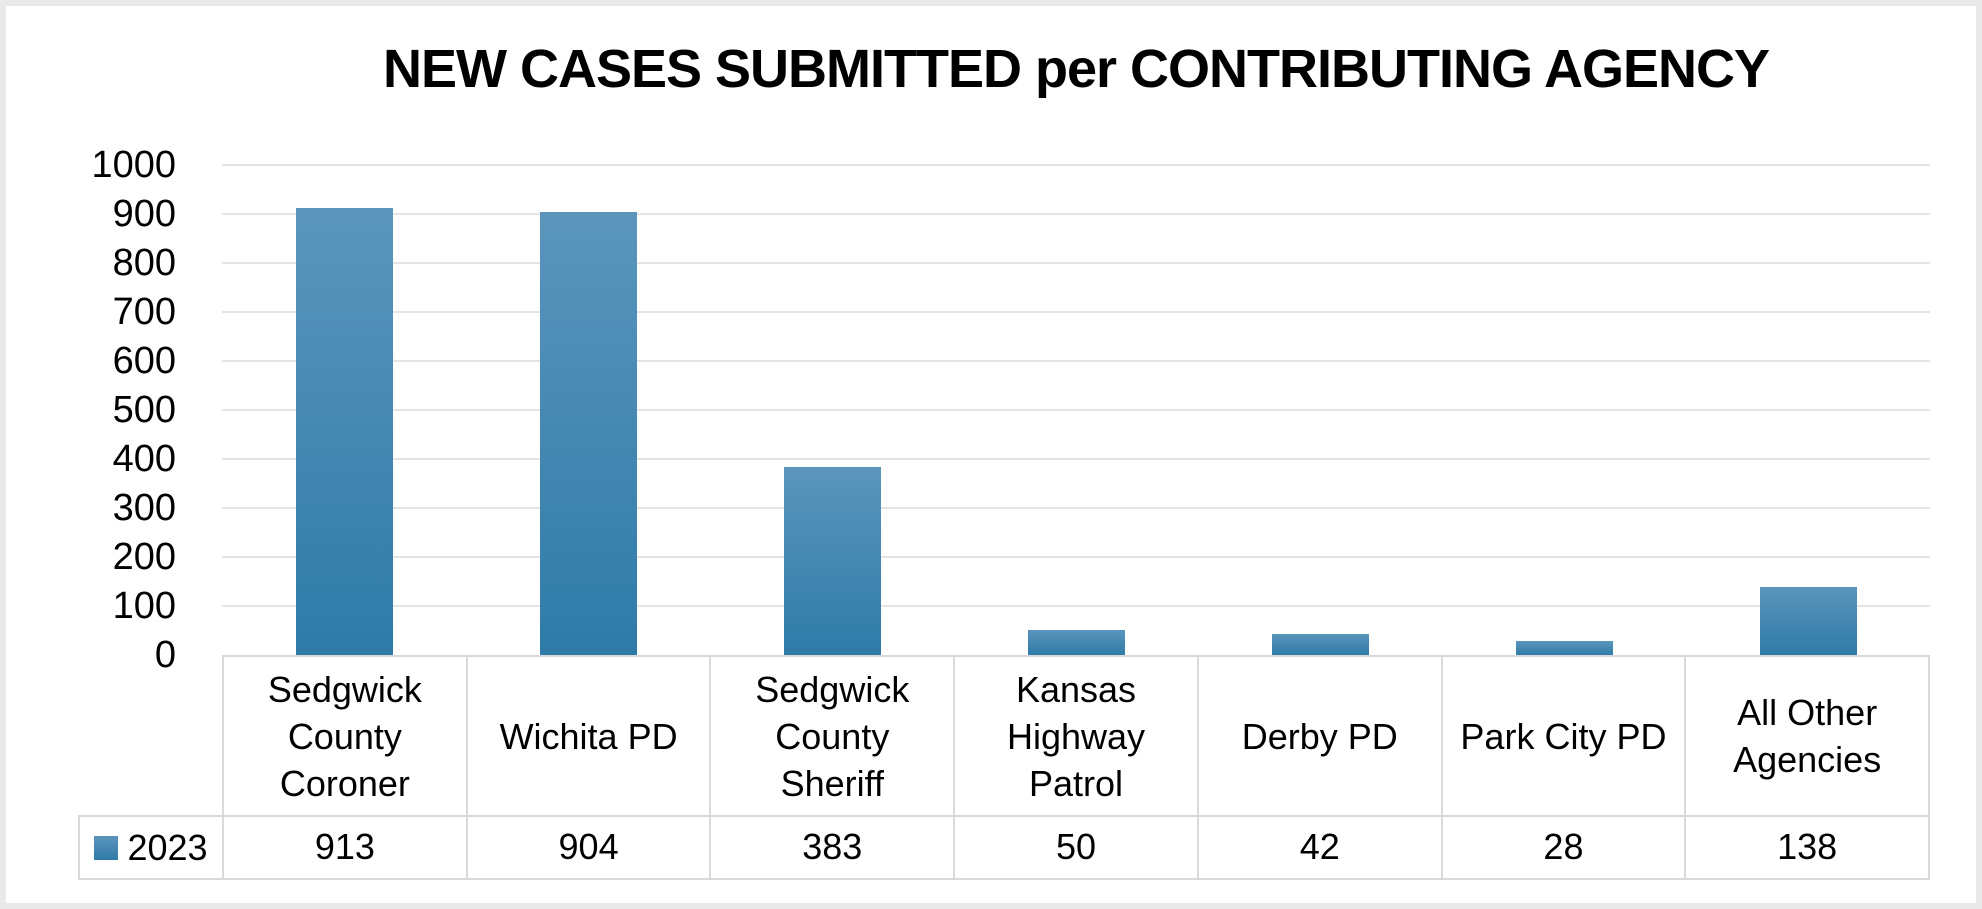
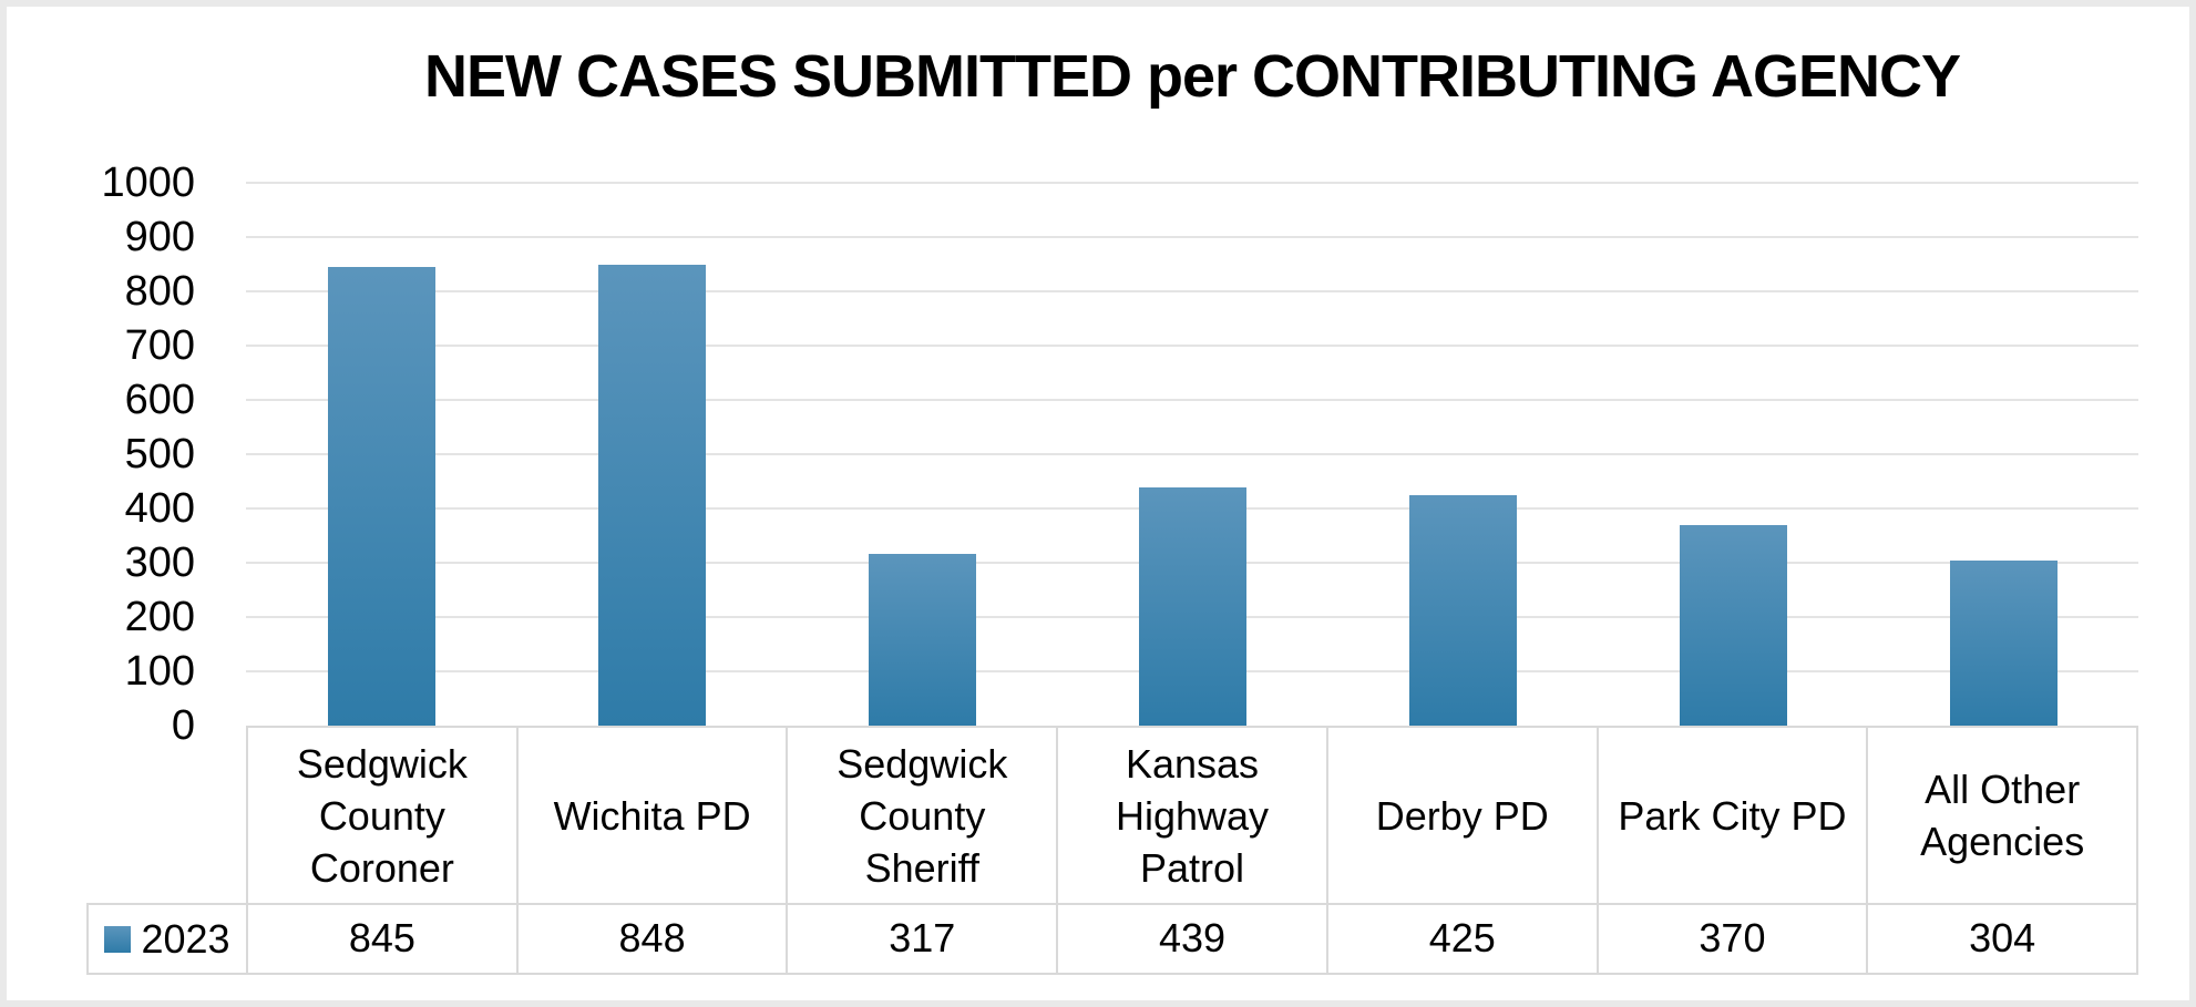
Sedgwick County Coroner: 913 -> 845
Wichita PD: 904 -> 848
Sedgwick County Sheriff: 383 -> 317
Kansas Highway Patrol: 50 -> 439
Derby PD: 42 -> 425
Park City PD: 28 -> 370
All Other Agencies: 138 -> 304
